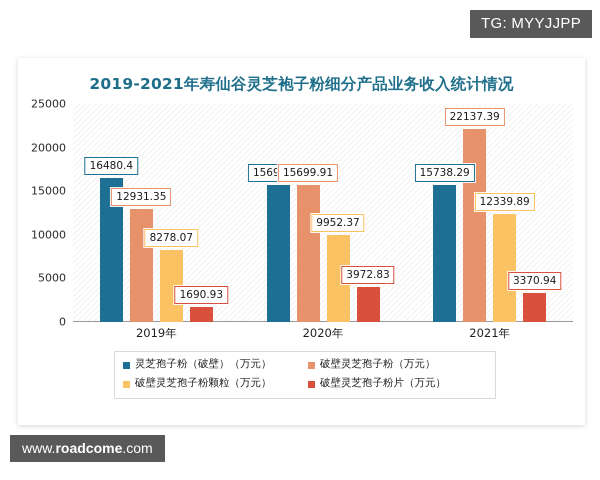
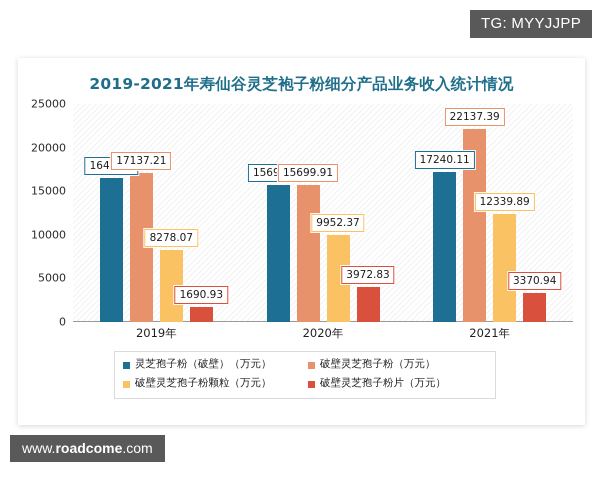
破壁灵芝孢子粉（万元）/2019年: 12931.35 -> 17137.21
灵芝孢子粉（破壁）（万元）/2021年: 15738.29 -> 17240.11
